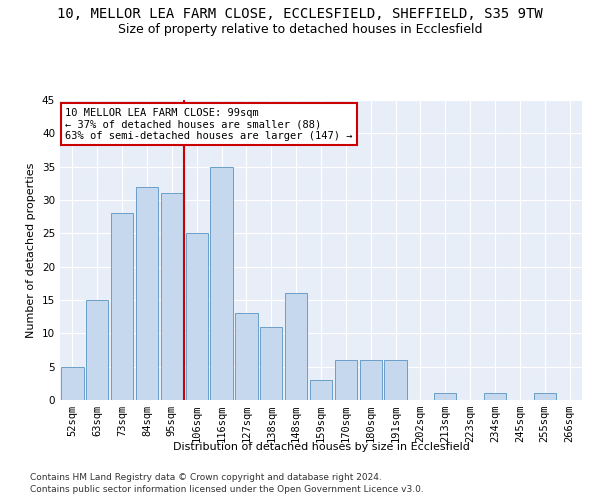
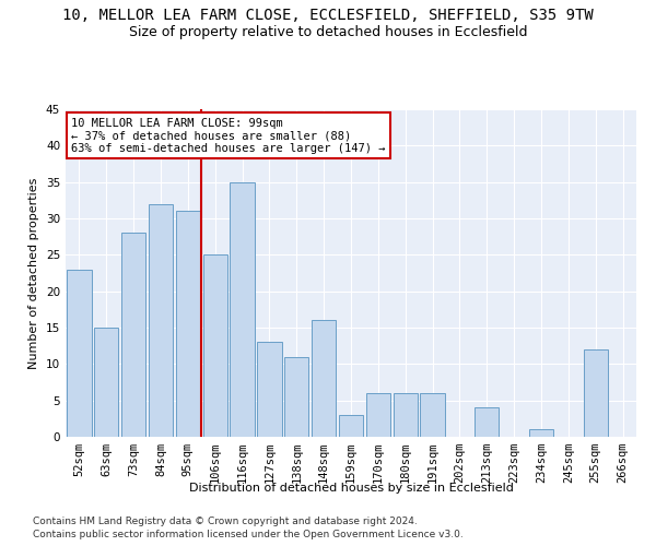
52sqm: 5 -> 23
213sqm: 1 -> 4
255sqm: 1 -> 12
